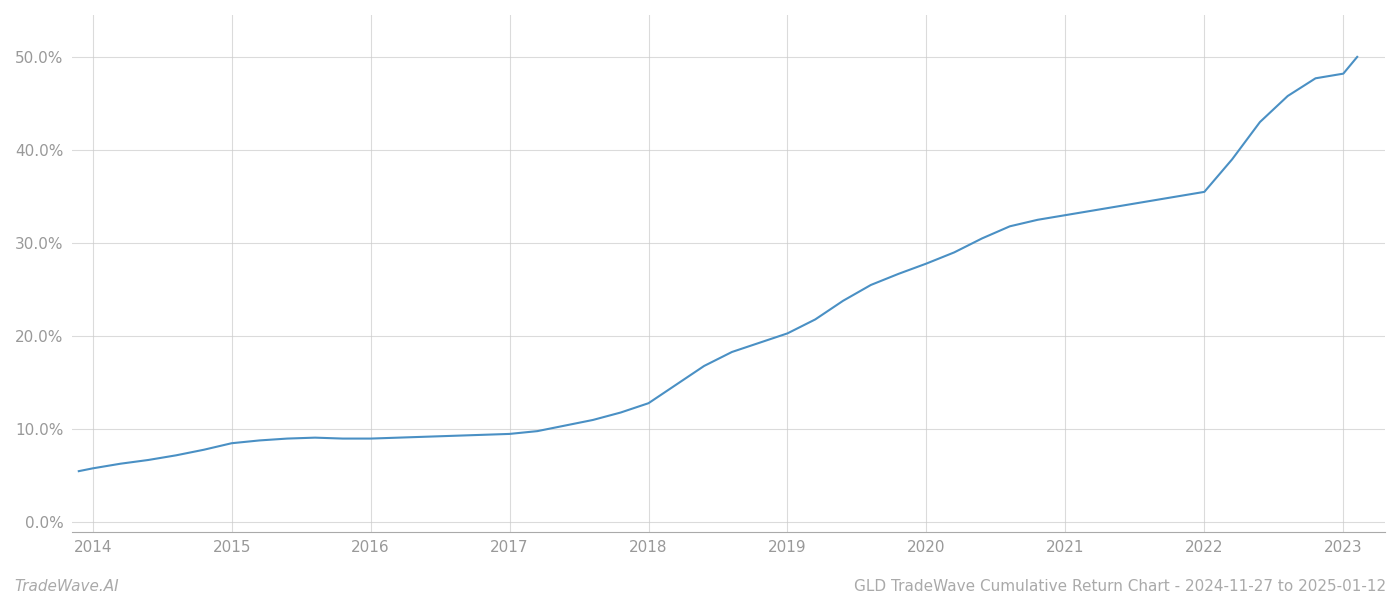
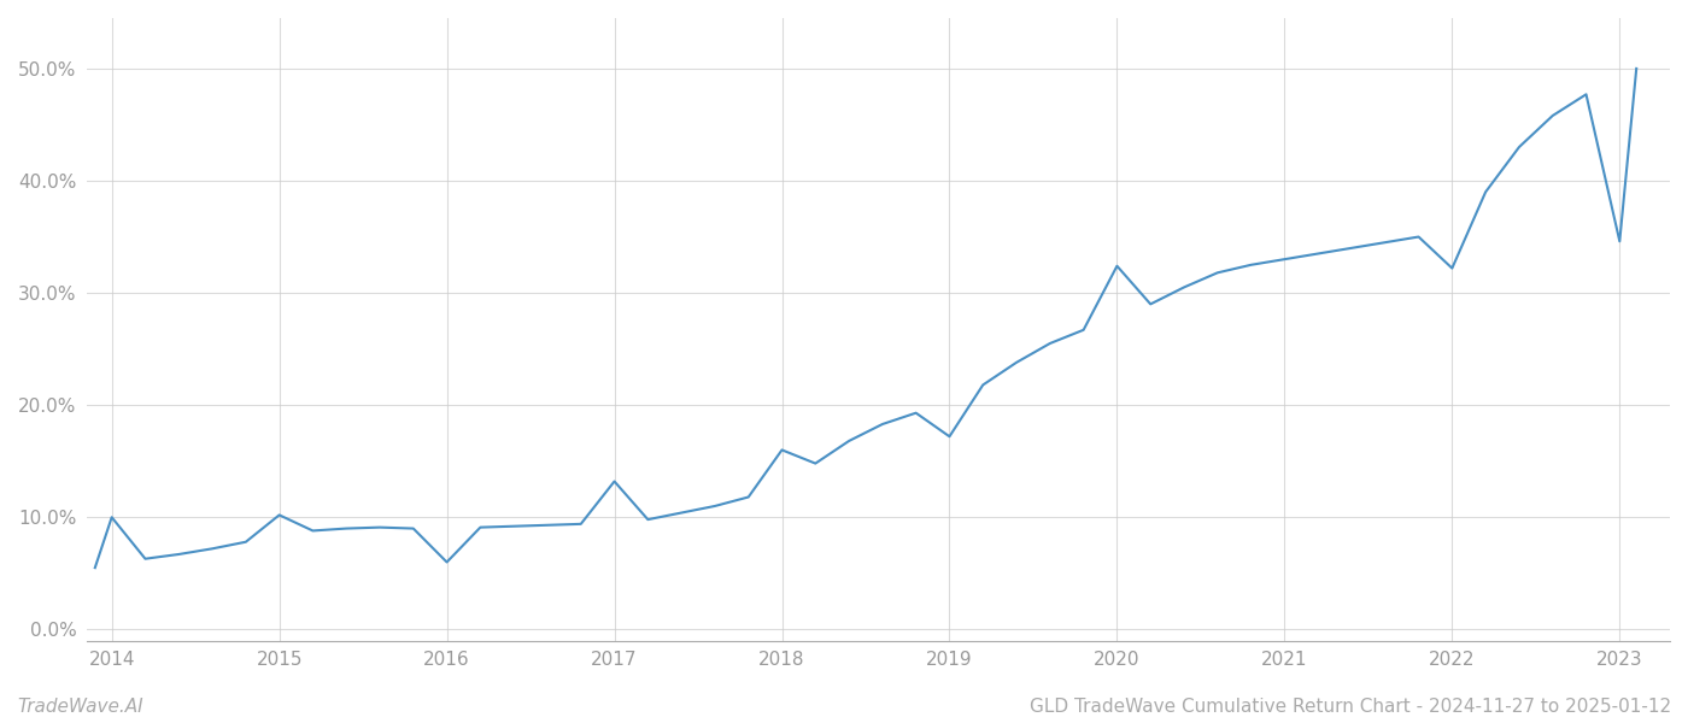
2014: 5.8% -> 10.0%
2015: 8.5% -> 10.2%
2016: 9.0% -> 6.0%
2017: 9.5% -> 13.2%
2018: 12.8% -> 16.0%
2019: 20.3% -> 17.2%
2020: 27.8% -> 32.4%
2022: 35.5% -> 32.2%
2023: 48.2% -> 34.6%
